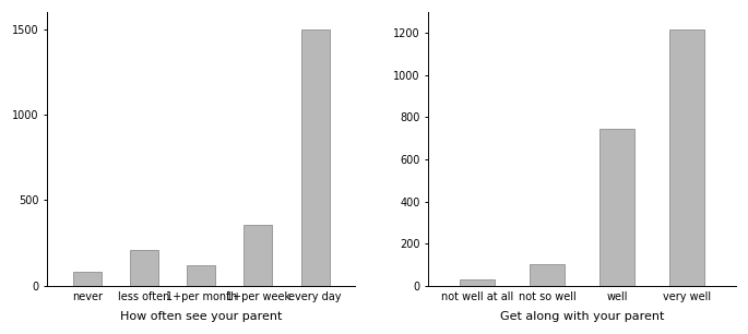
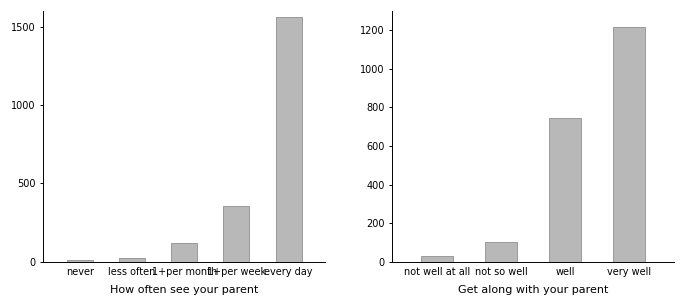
never: 80 -> 10
less often: 210 -> 20
every day: 1500 -> 1560
